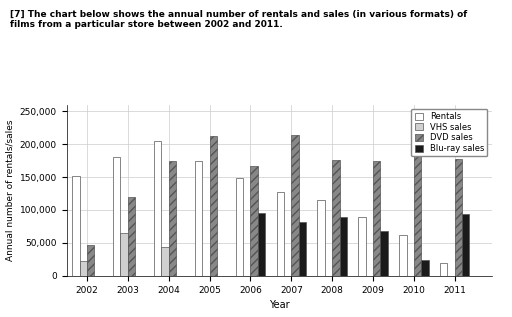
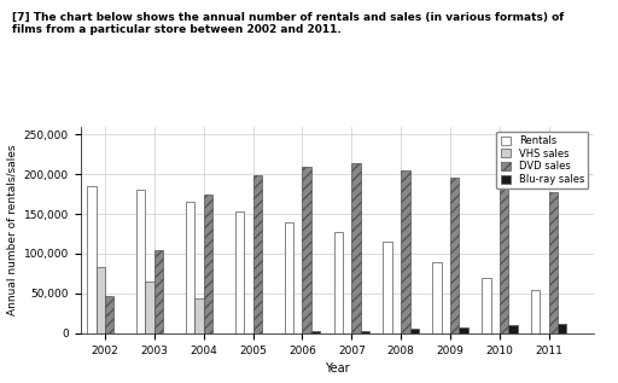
Rentals/2002: 152,000 -> 185,000
VHS sales/2002: 22,000 -> 83,000
DVD sales/2003: 120,000 -> 104,000
Rentals/2004: 204,000 -> 165,000
Rentals/2005: 174,000 -> 153,000
DVD sales/2005: 212,000 -> 198,000
Rentals/2006: 148,000 -> 140,000
DVD sales/2006: 166,000 -> 210,000
Blu-ray sales/2006: 96,000 -> 2,000
Blu-ray sales/2007: 82,000 -> 3,000
DVD sales/2008: 176,000 -> 205,000
Blu-ray sales/2008: 90,000 -> 6,000
DVD sales/2009: 174,000 -> 195,000
Blu-ray sales/2009: 68,000 -> 7,000
Rentals/2010: 62,000 -> 70,000
Blu-ray sales/2010: 24,000 -> 10,000
Rentals/2011: 20,000 -> 55,000
Blu-ray sales/2011: 94,000 -> 12,000
